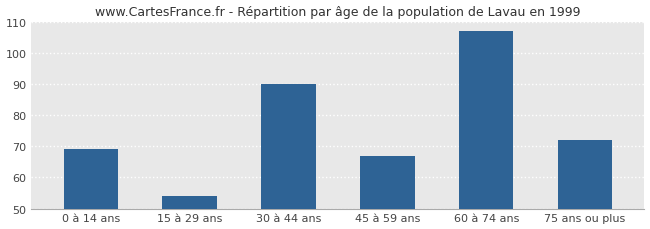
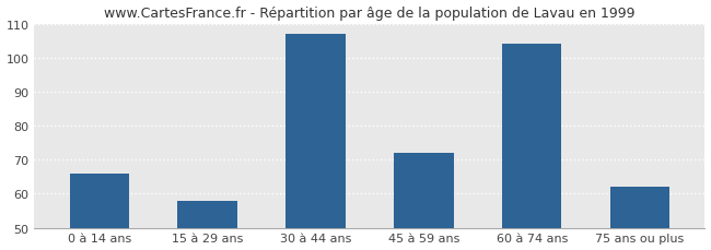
0 à 14 ans: 69 -> 66
15 à 29 ans: 54 -> 58
30 à 44 ans: 90 -> 107
45 à 59 ans: 67 -> 72
60 à 74 ans: 107 -> 104
75 ans ou plus: 72 -> 62
